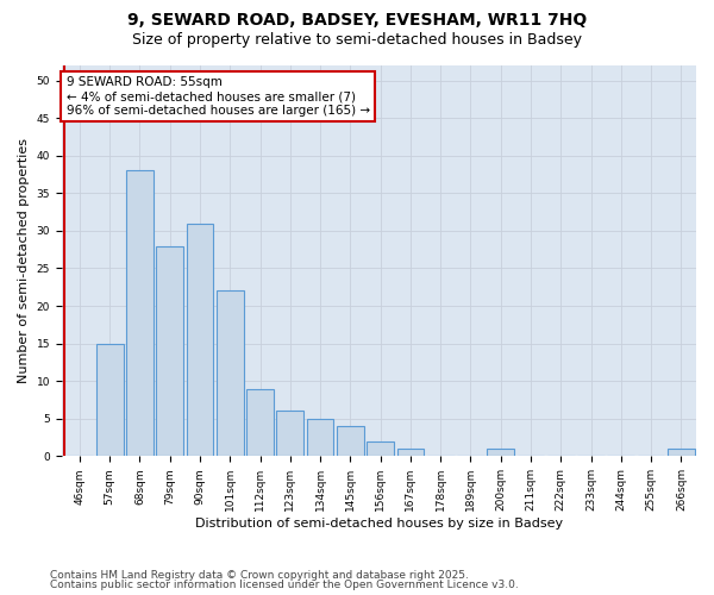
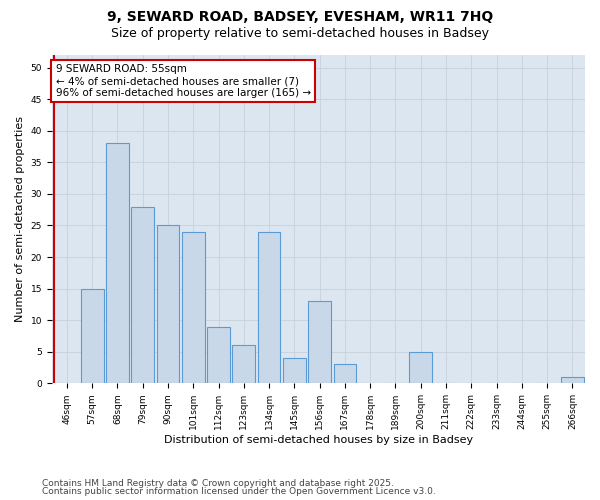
90sqm: 31 -> 25
101sqm: 22 -> 24
134sqm: 5 -> 24
156sqm: 2 -> 13
167sqm: 1 -> 3
200sqm: 1 -> 5
